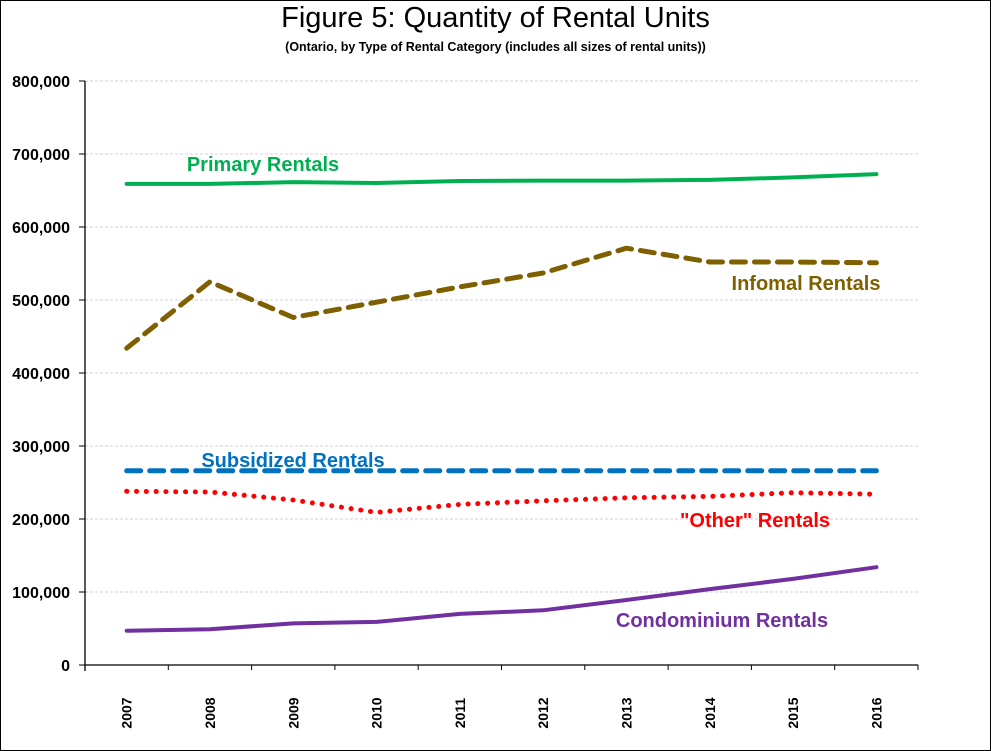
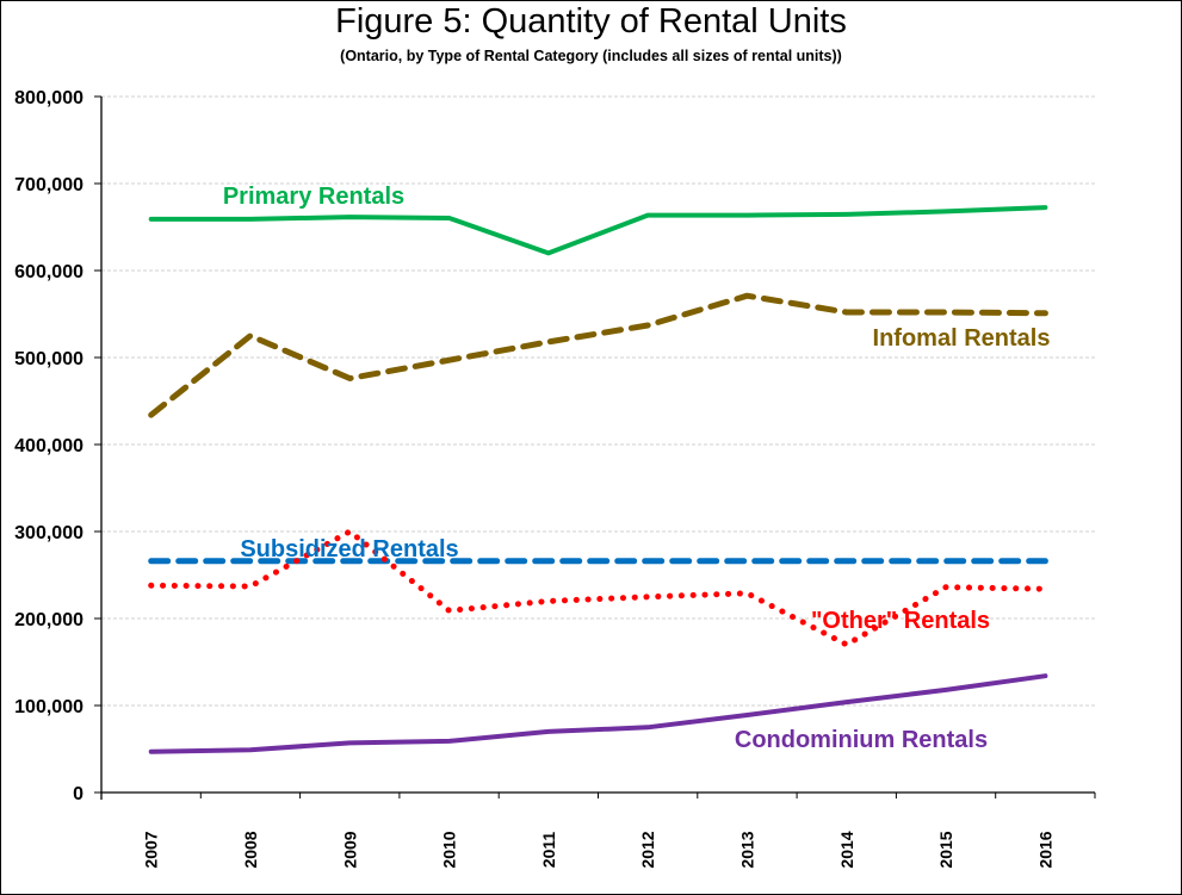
"Other" Rentals/2009: 230000 -> 300000
Primary Rentals/2011: 660000 -> 620000
"Other" Rentals/2014: 230000 -> 170000
